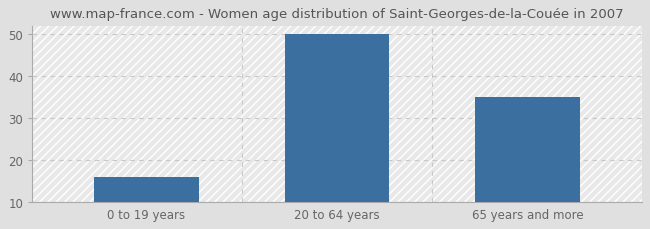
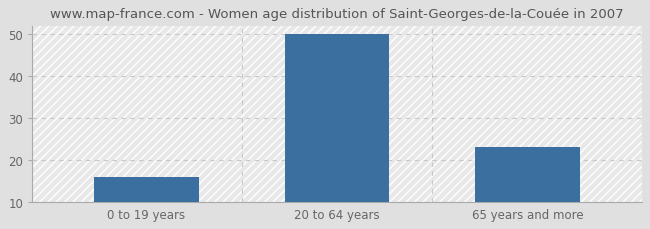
65 years and more: 35 -> 23
